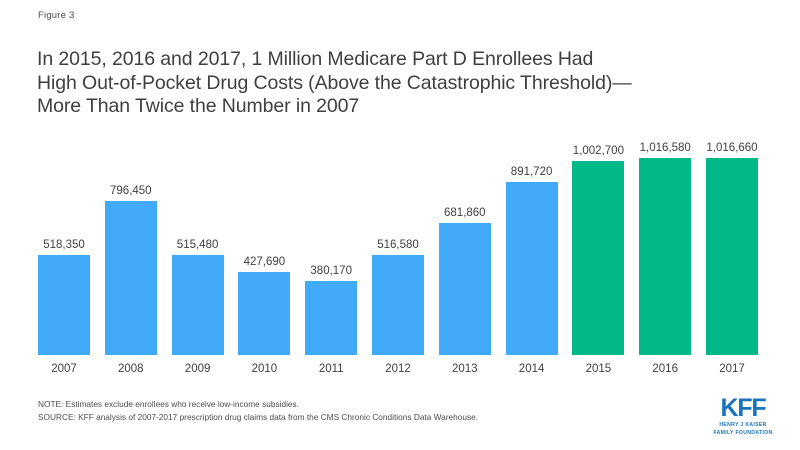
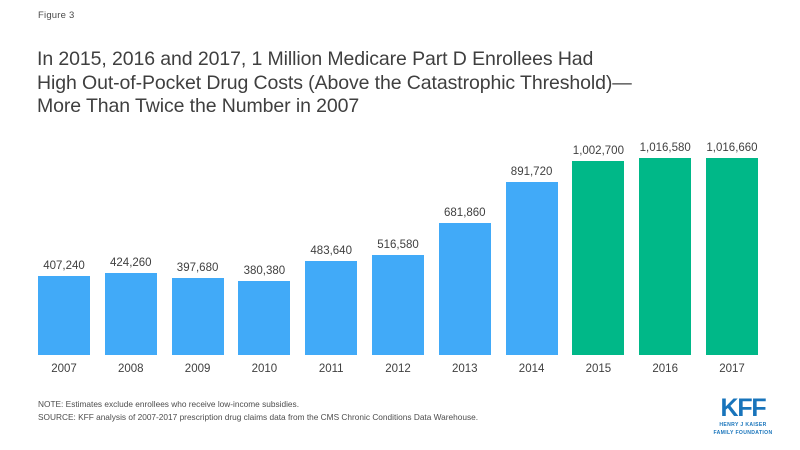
2007: 518,350 -> 407,240
2008: 796,450 -> 424,260
2009: 515,480 -> 397,680
2010: 427,690 -> 380,380
2011: 380,170 -> 483,640
